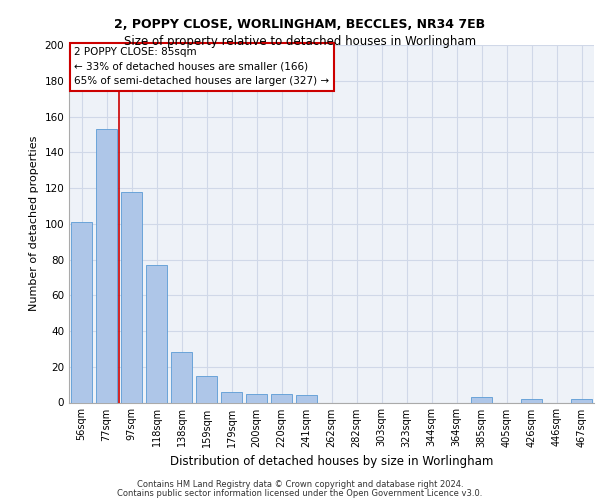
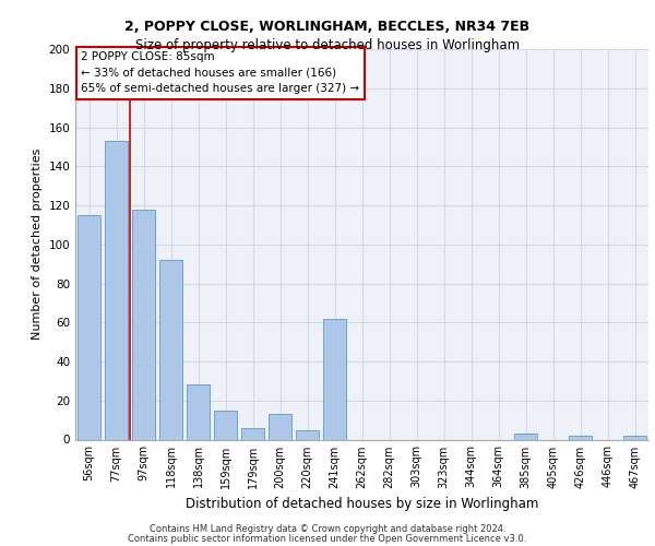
56sqm: 101 -> 115
118sqm: 77 -> 92
200sqm: 5 -> 13
241sqm: 4 -> 62
